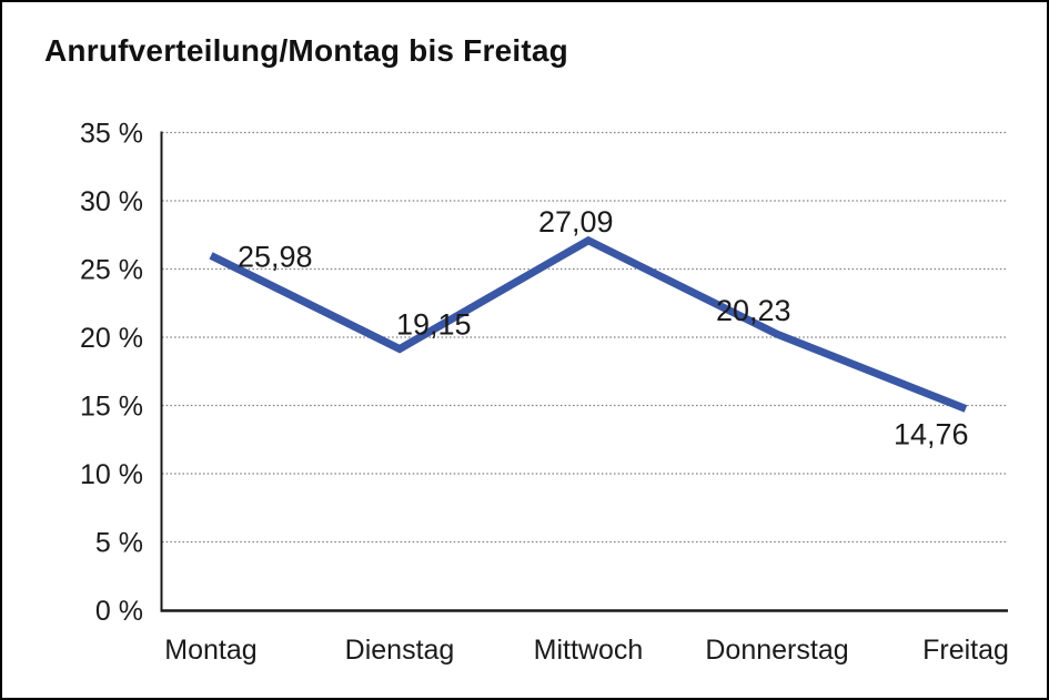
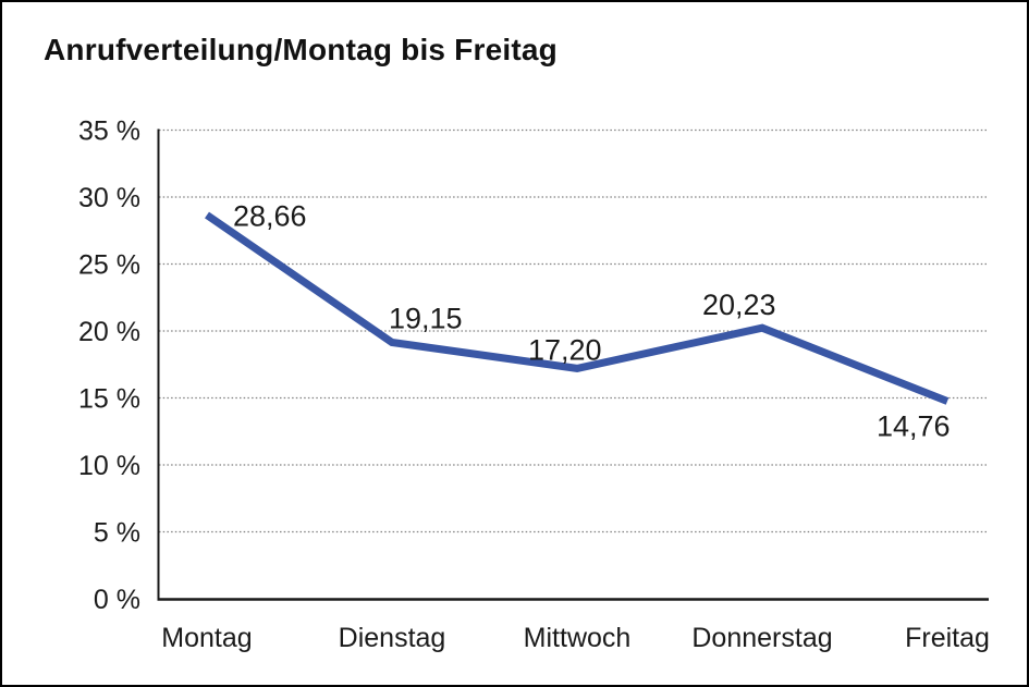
Montag: 25,98 -> 28,66
Mittwoch: 27,09 -> 17,20
